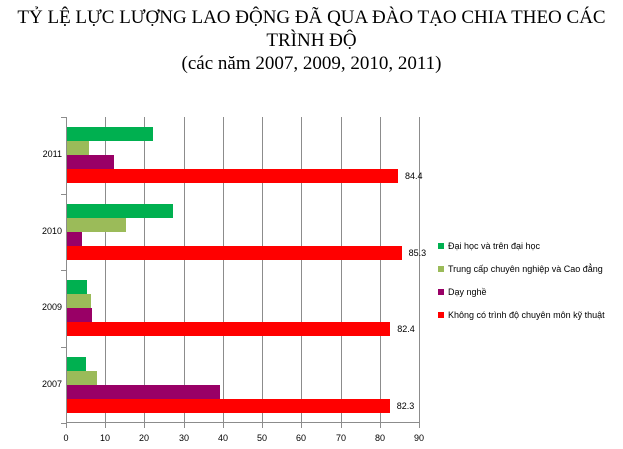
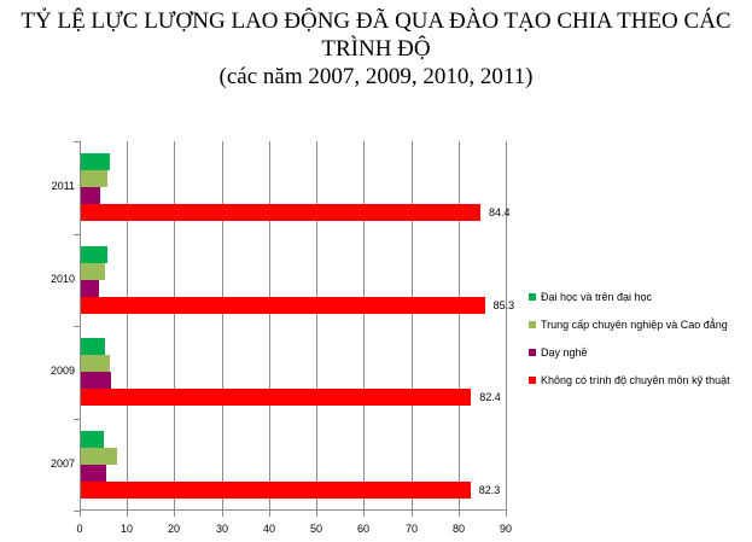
Dạy nghề/2007: 39 -> 5
Đại học và trên đại học/2010: 27 -> 6
Trung cấp chuyên nghiệp và Cao đẳng/2010: 15 -> 5
Đại học và trên đại học/2011: 22 -> 6
Dạy nghề/2011: 12 -> 4
